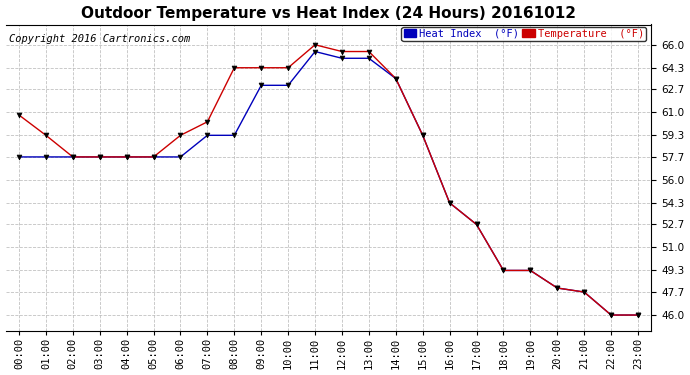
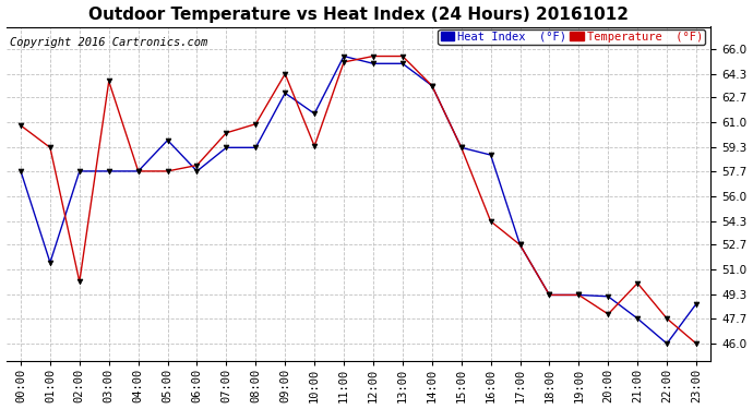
Heat Index (°F)/01:00: 57.7 -> 51.5
Temperature (°F)/02:00: 57.7 -> 50.2
Temperature (°F)/03:00: 57.7 -> 63.8
Heat Index (°F)/05:00: 57.7 -> 59.8
Temperature (°F)/06:00: 59.3 -> 58.1
Temperature (°F)/08:00: 64.3 -> 60.9
Heat Index (°F)/10:00: 63.0 -> 61.6
Temperature (°F)/10:00: 64.3 -> 59.4
Temperature (°F)/11:00: 66.0 -> 65.1
Heat Index (°F)/16:00: 54.3 -> 58.8
Heat Index (°F)/20:00: 48.0 -> 49.2
Temperature (°F)/21:00: 47.7 -> 50.1
Temperature (°F)/22:00: 46.0 -> 47.7
Heat Index (°F)/23:00: 46.0 -> 48.7
